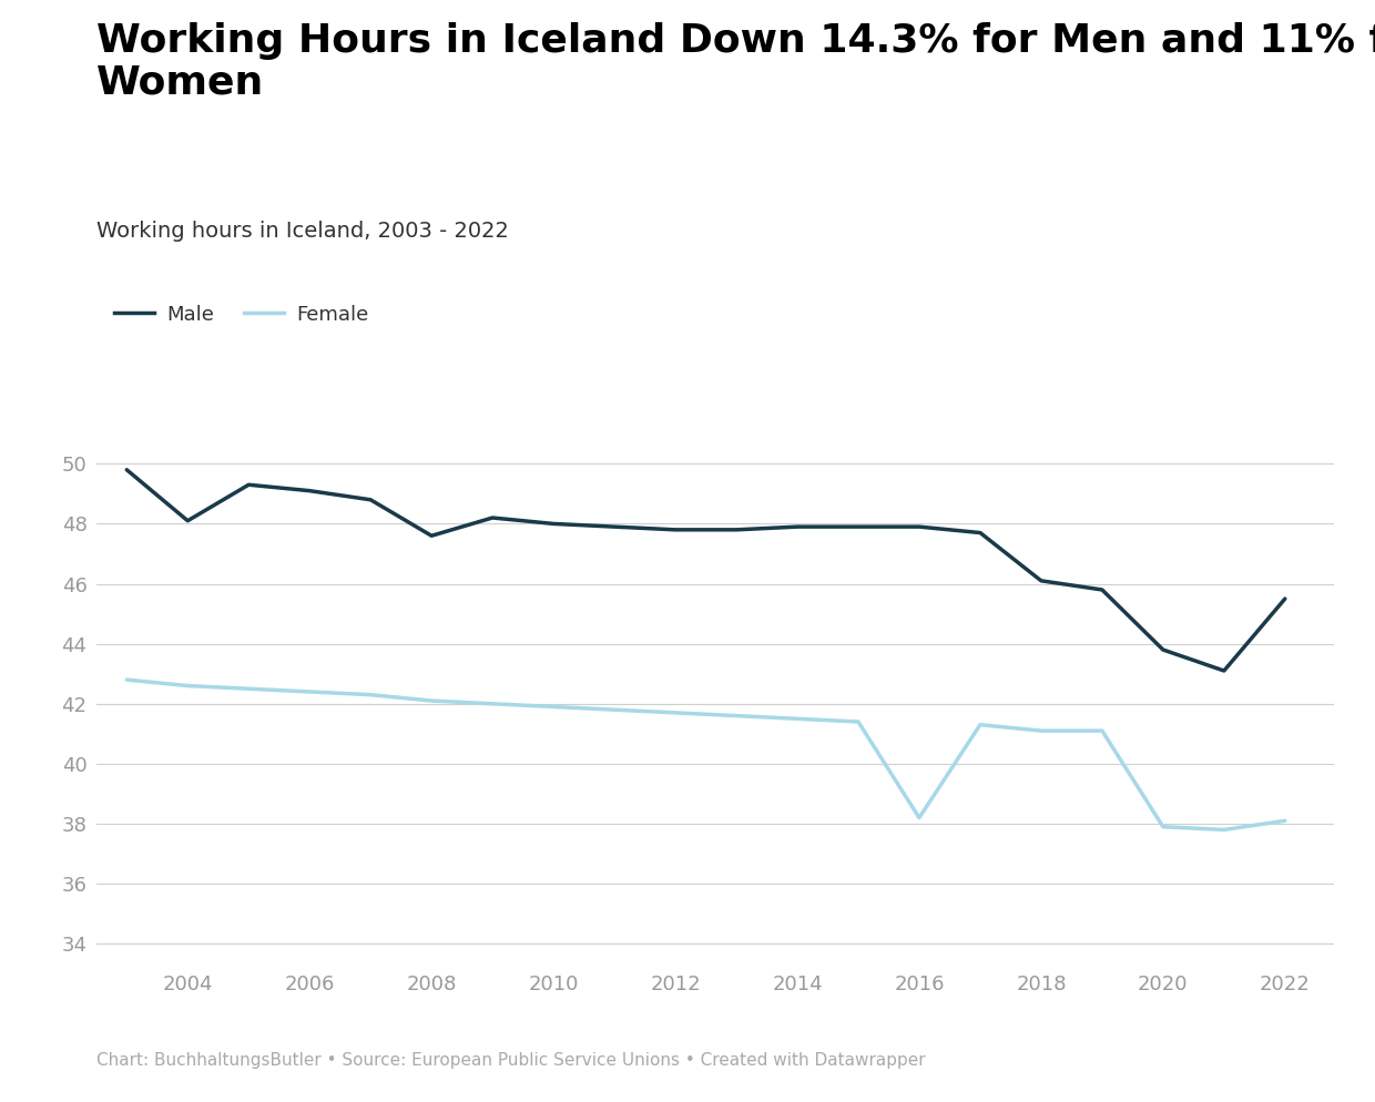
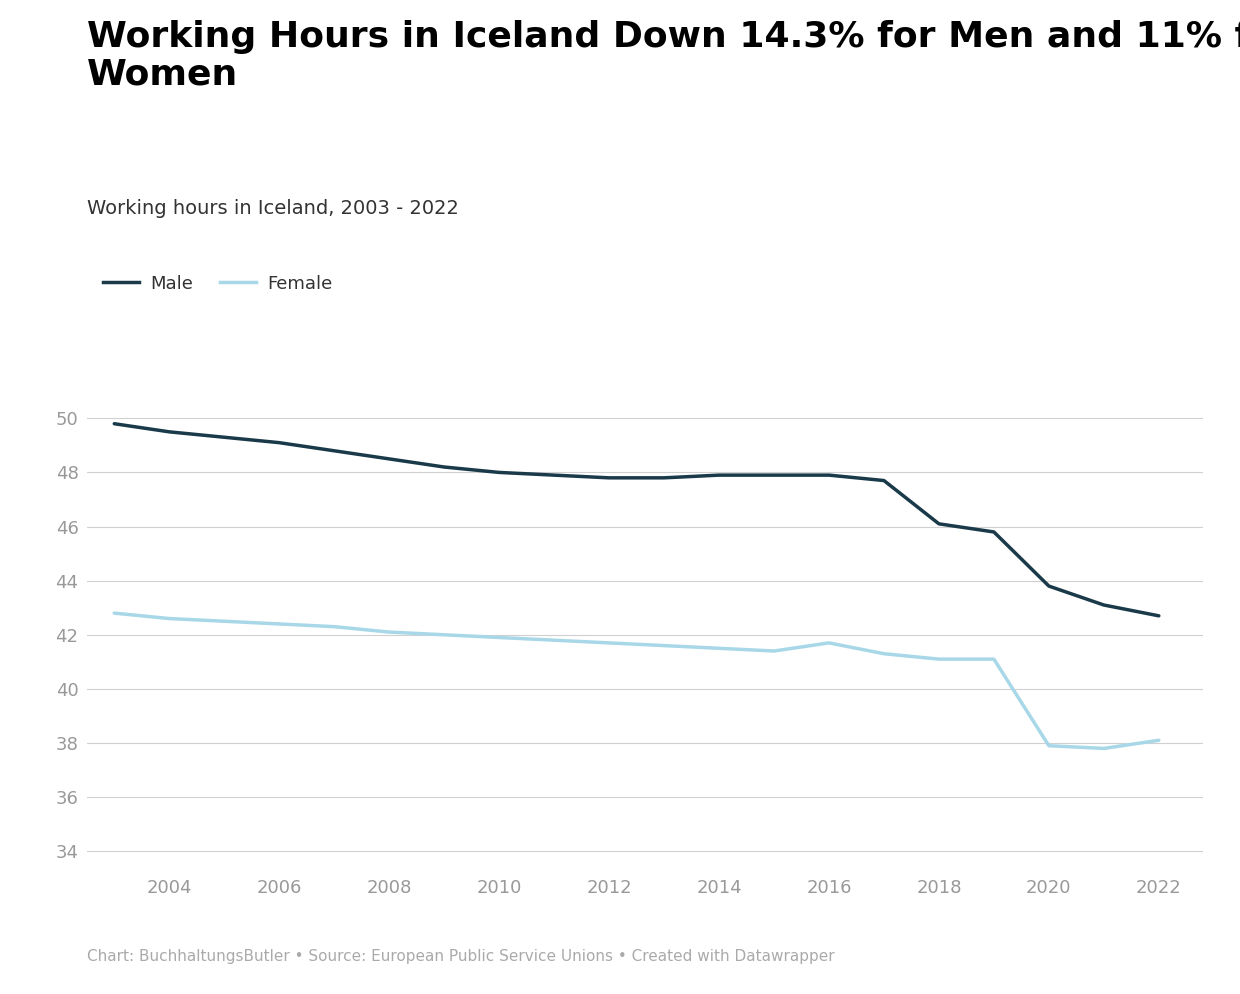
Male/2004: 48.1 -> 49.5
Male/2008: 47.6 -> 48.5
Female/2016: 38.2 -> 41.7
Male/2022: 45.5 -> 42.7
